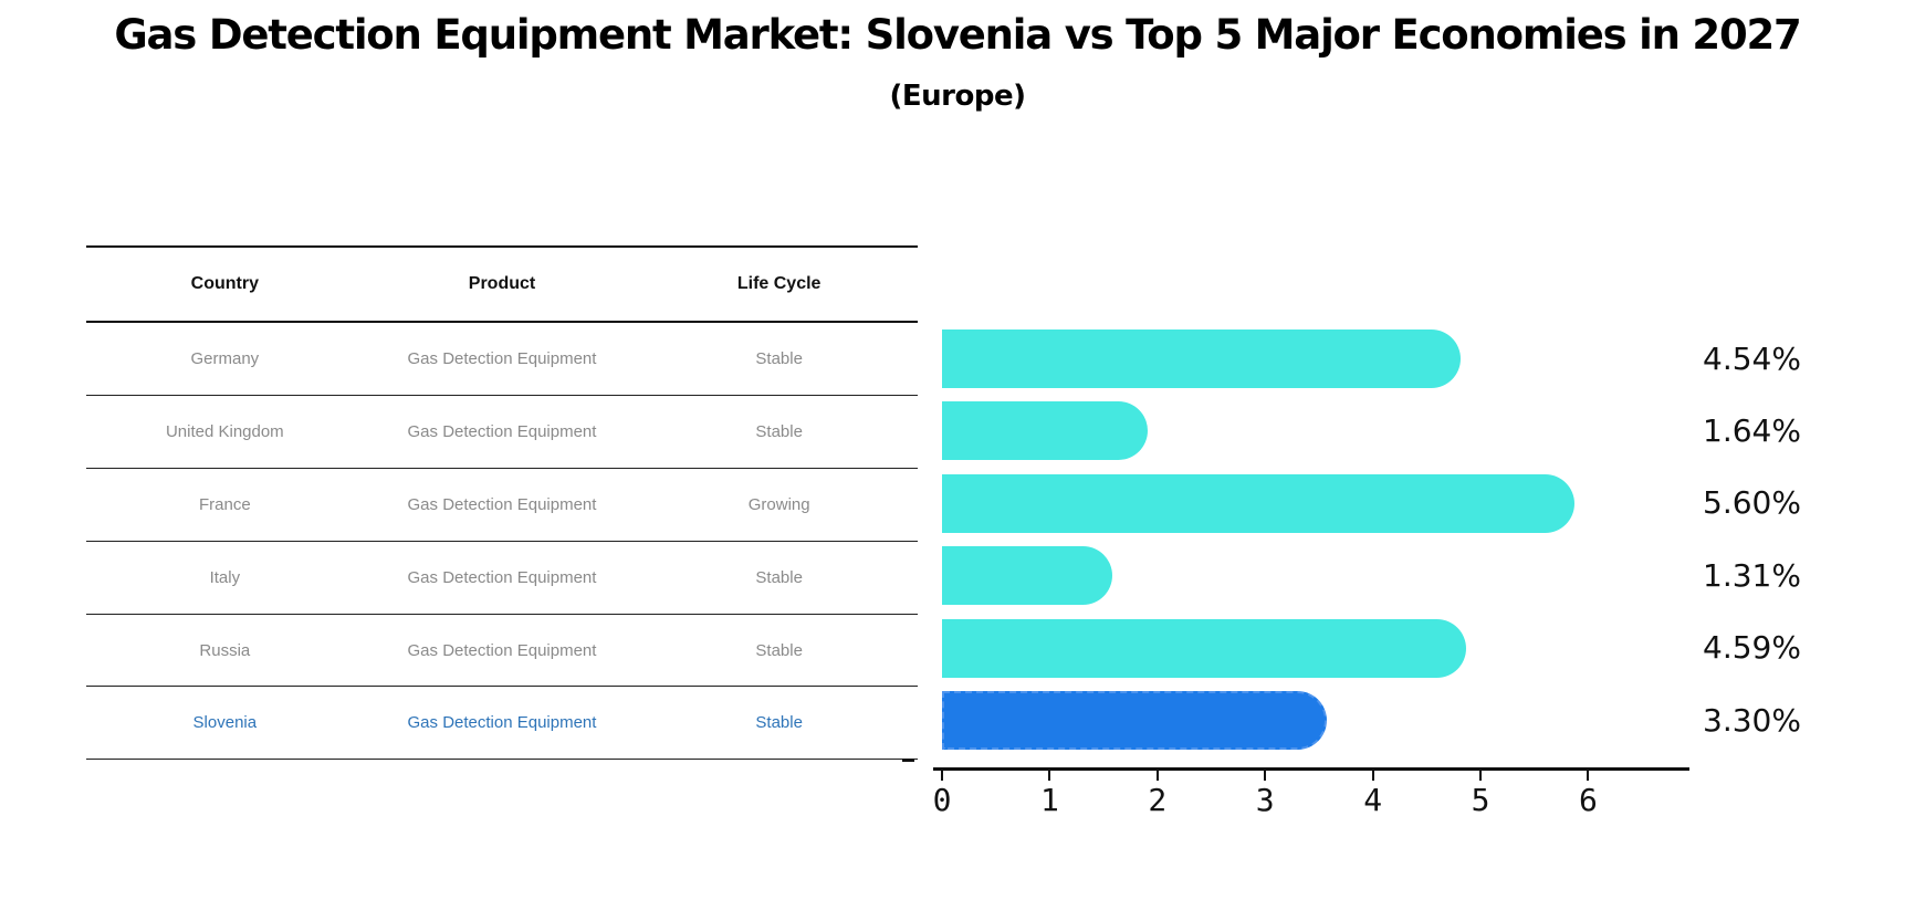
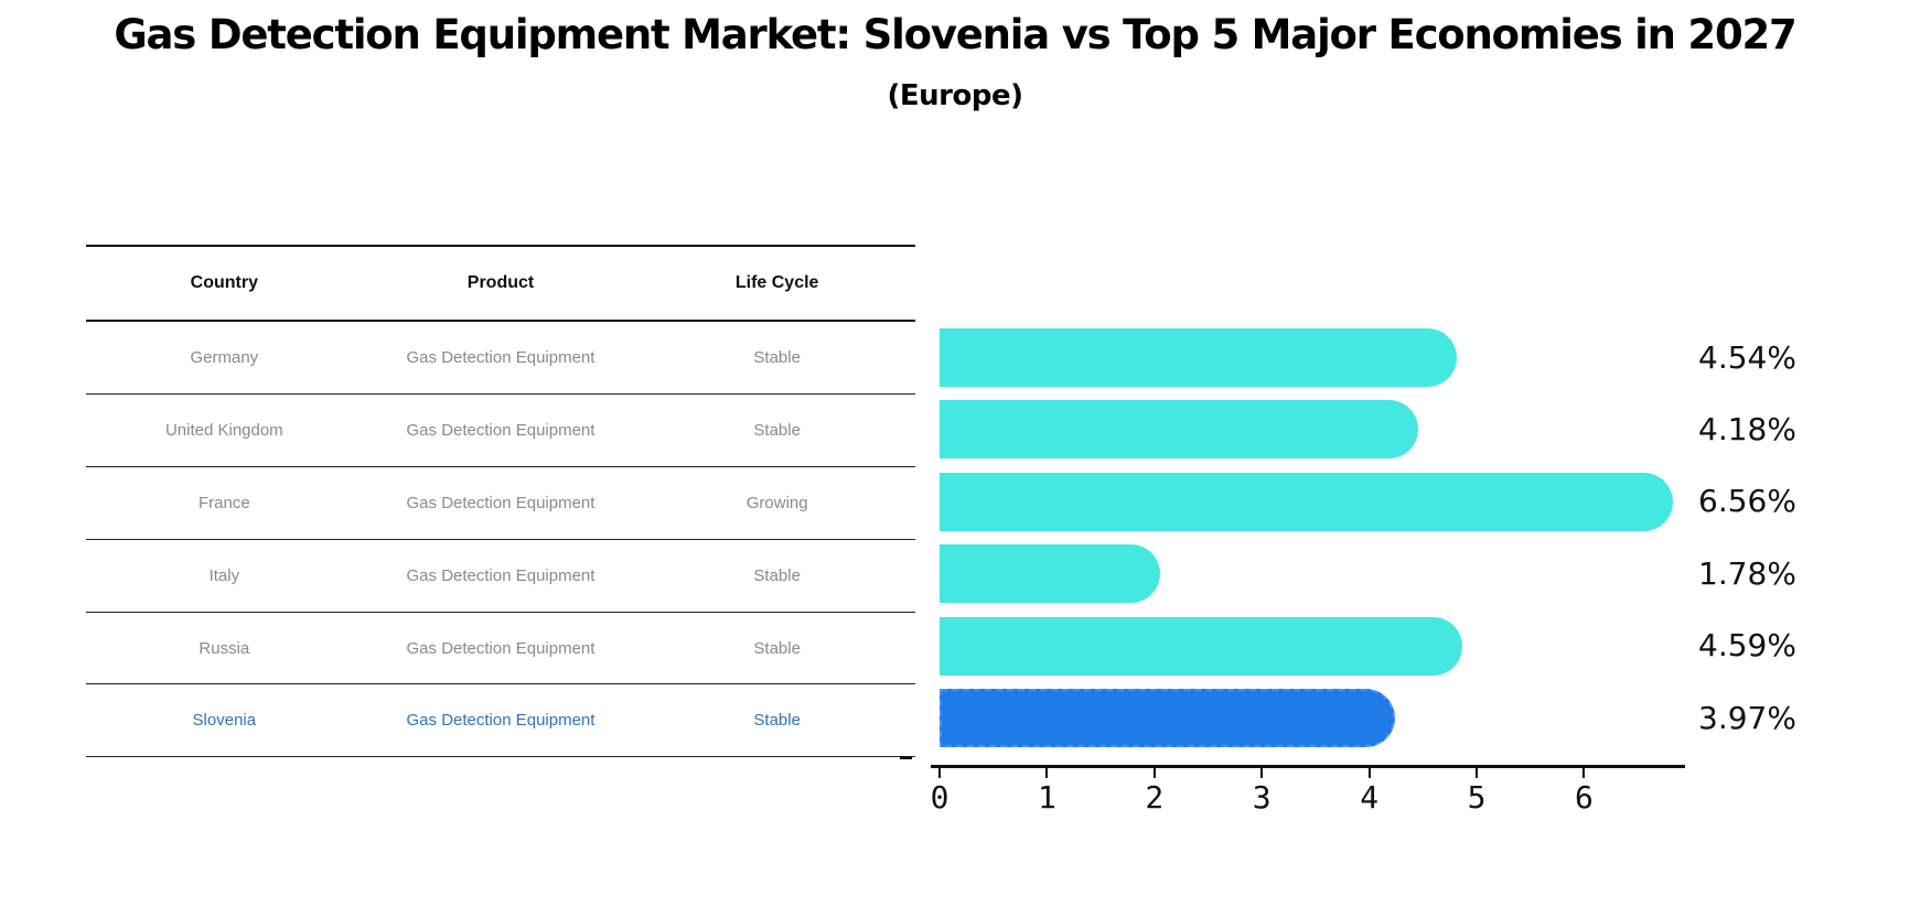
United Kingdom: 1.64% -> 4.18%
France: 5.60% -> 6.56%
Italy: 1.31% -> 1.78%
Slovenia: 3.30% -> 3.97%
